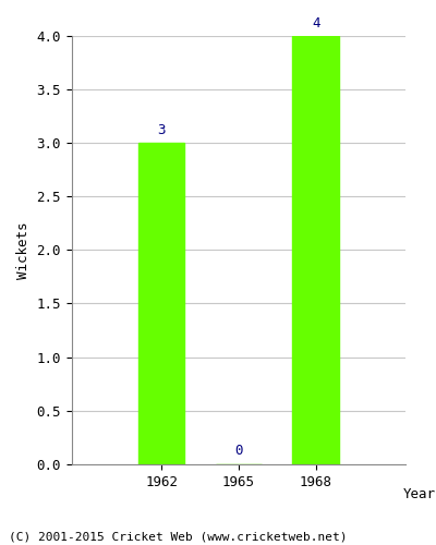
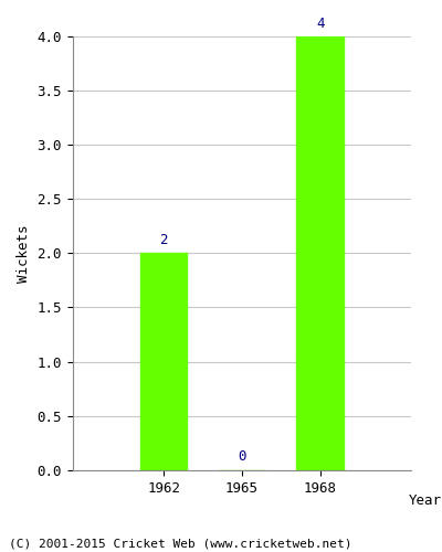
1962: 3 -> 2
